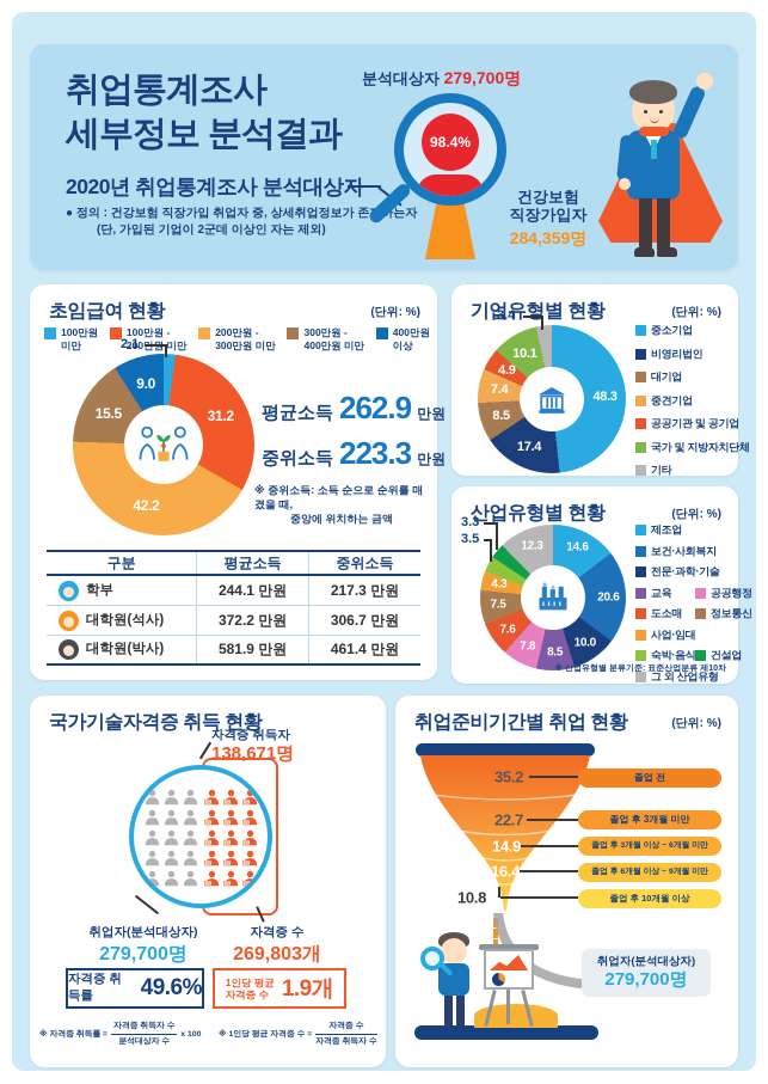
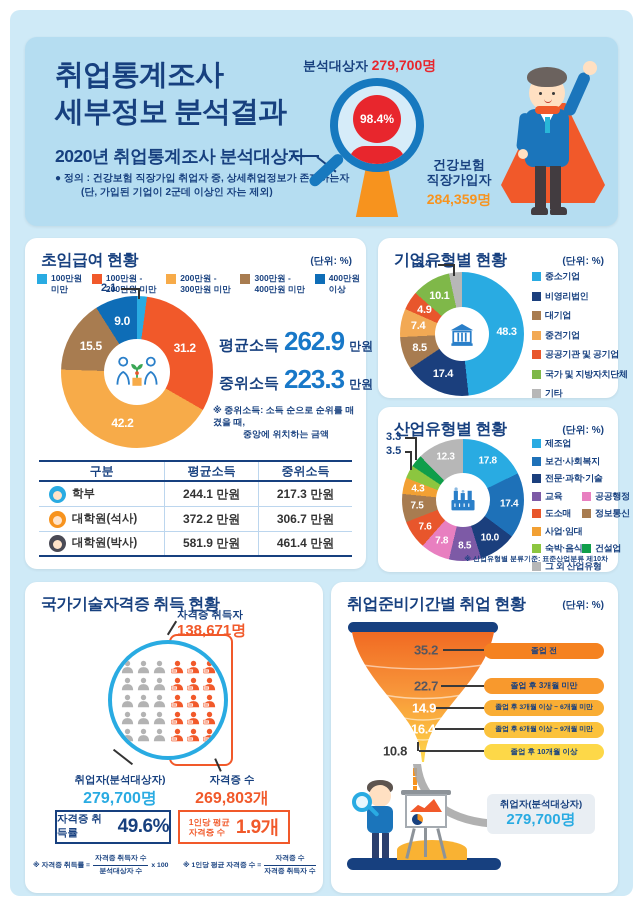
산업유형별 현황/제조업: 14.6 -> 17.8
산업유형별 현황/보건·사회복지: 20.6 -> 17.4
